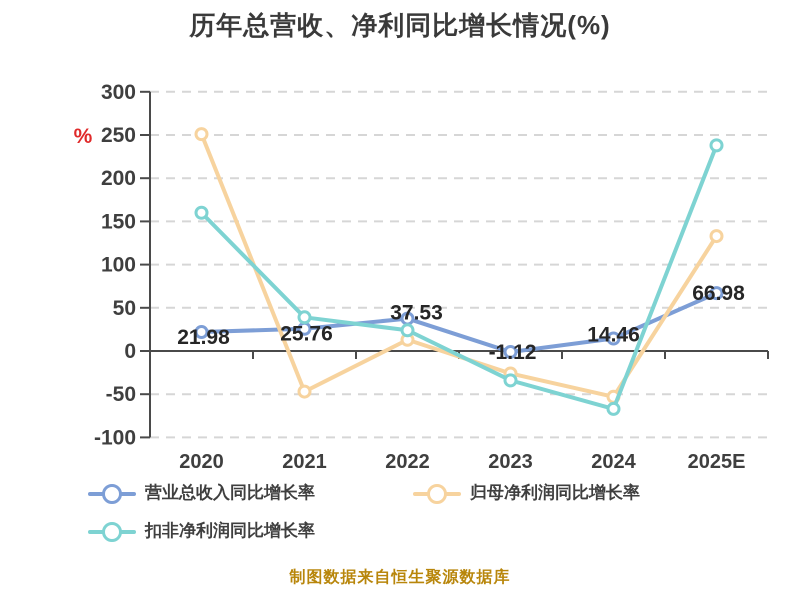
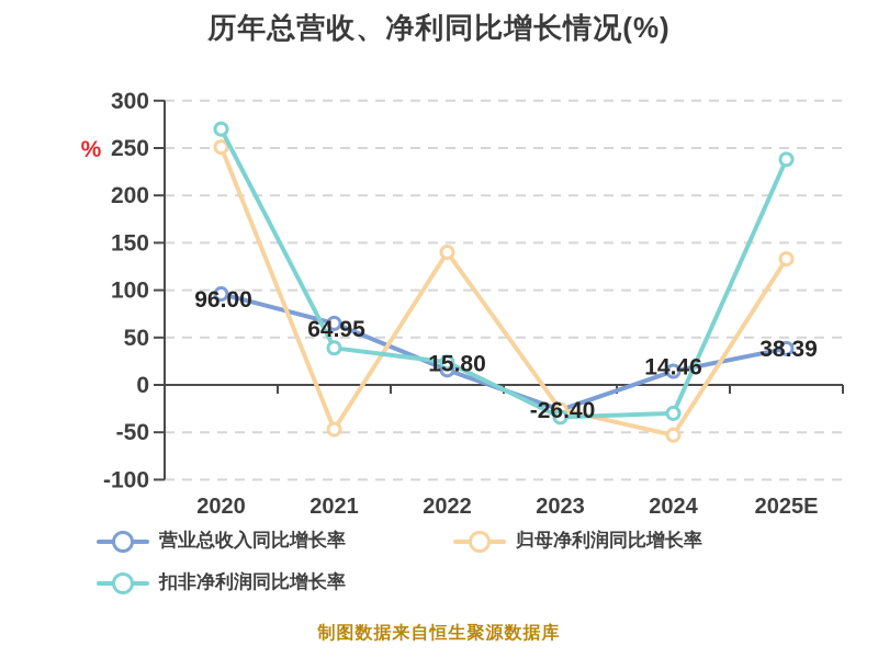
营业总收入同比增长率/2020: 21.98 -> 96.00
扣非净利润同比增长率/2020: 160 -> 270
营业总收入同比增长率/2021: 25.76 -> 64.95
营业总收入同比增长率/2022: 37.53 -> 15.80
归母净利润同比增长率/2022: 10 -> 140
营业总收入同比增长率/2023: -1.12 -> -26.40
扣非净利润同比增长率/2024: -70 -> -30
营业总收入同比增长率/2025E: 66.98 -> 38.39
